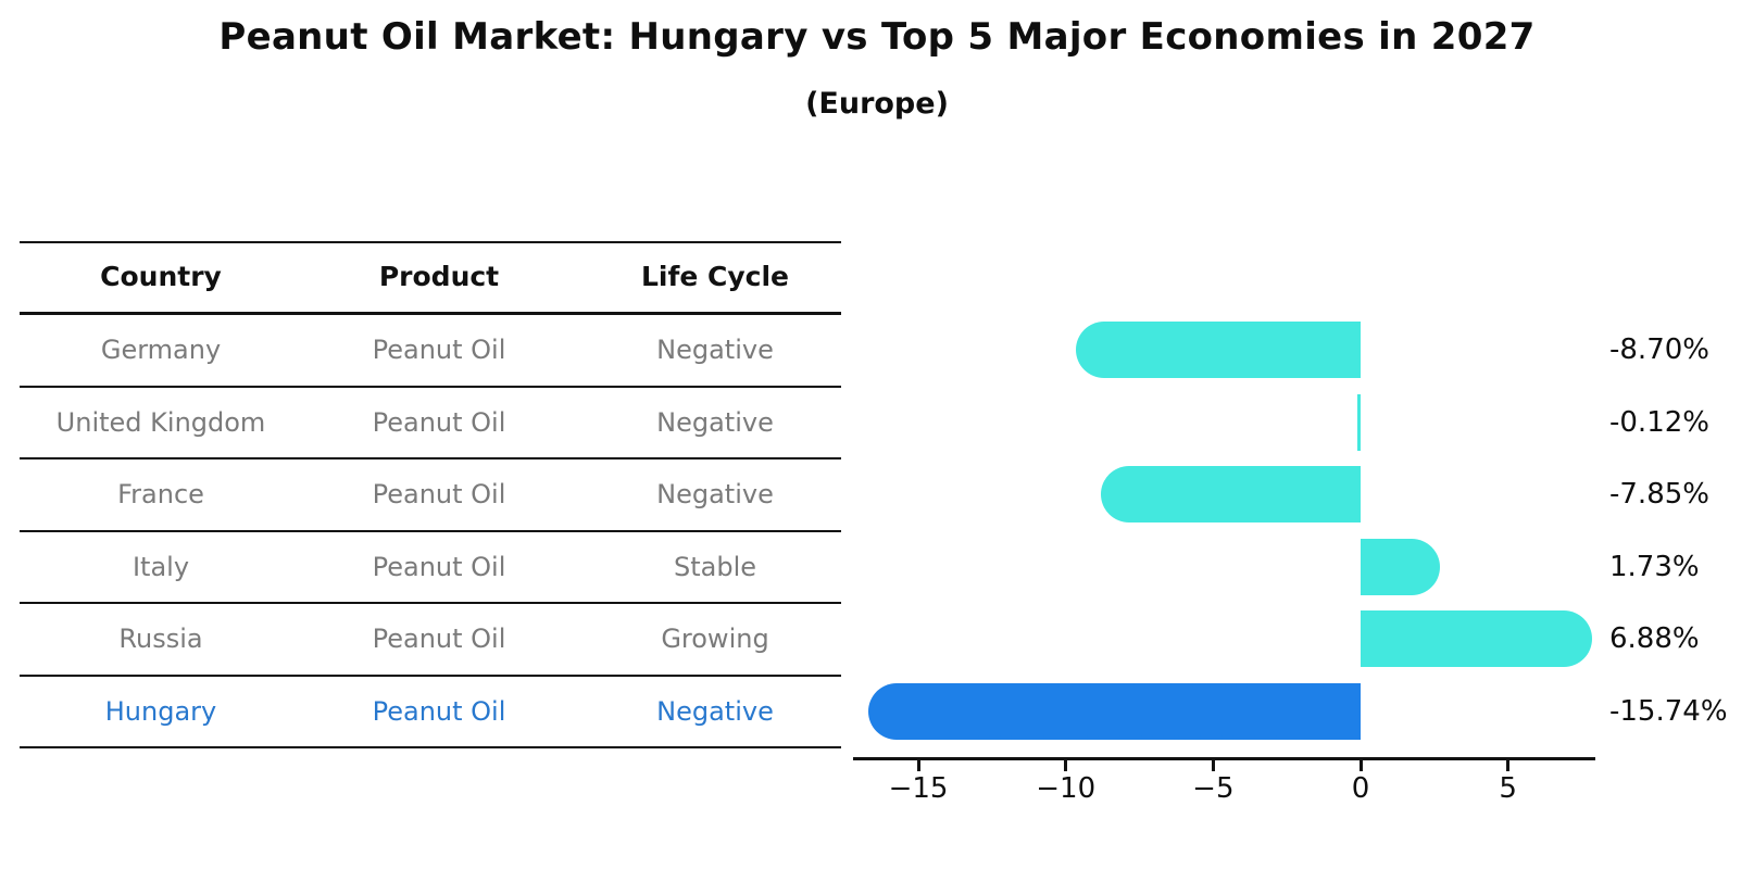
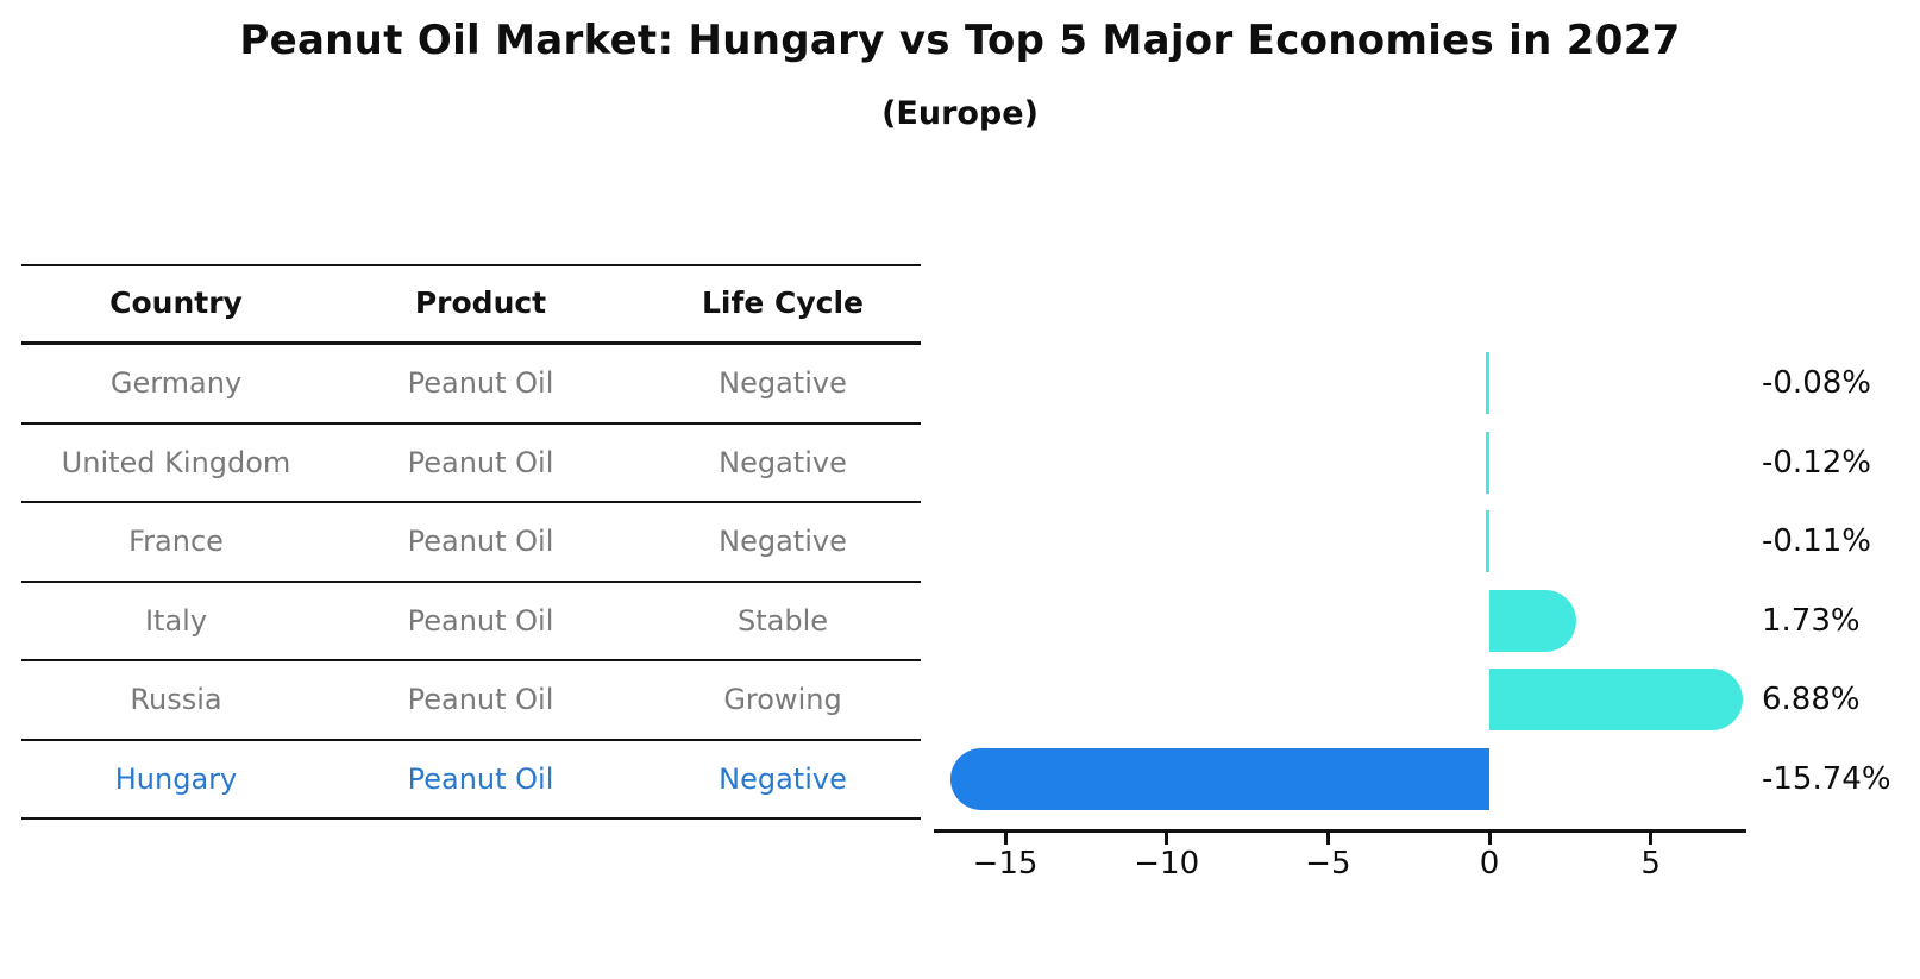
Germany: -8.70% -> -0.08%
France: -7.85% -> -0.11%
